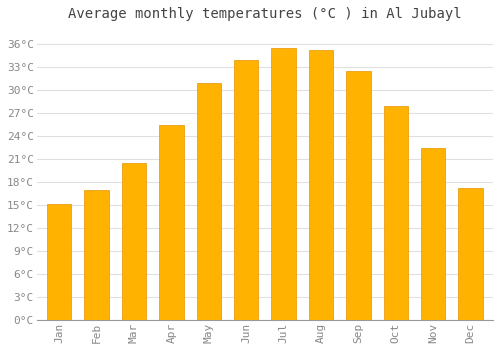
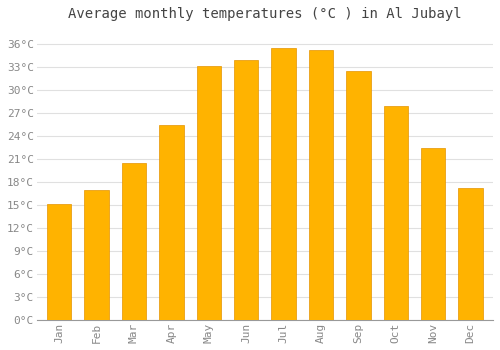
May: 31.0°C -> 33.2°C
